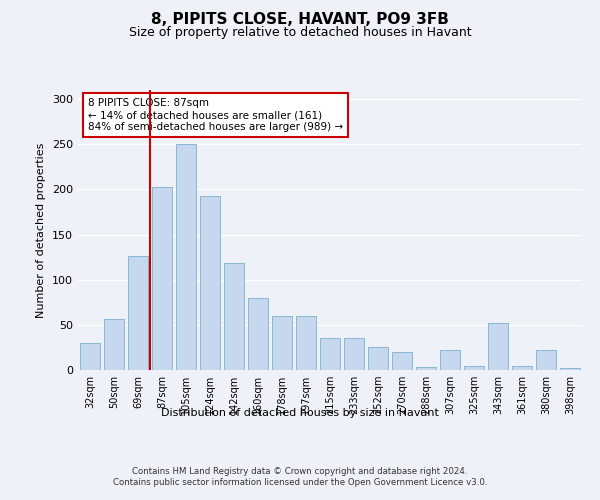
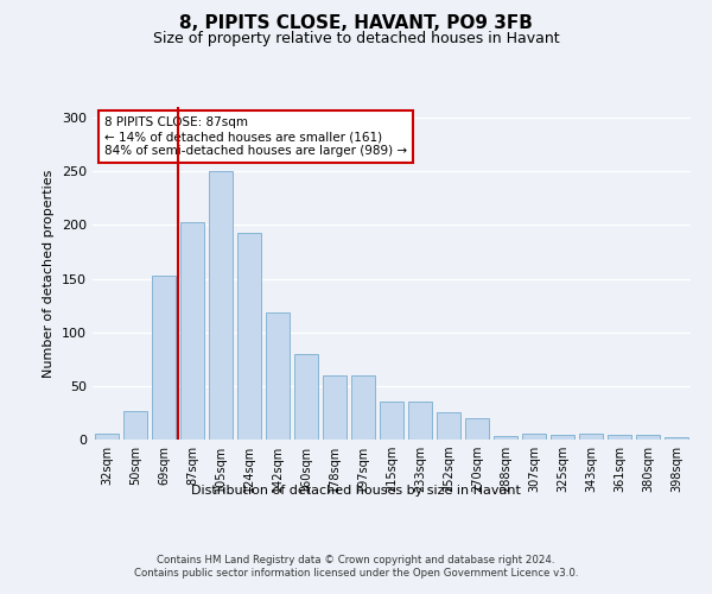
32sqm: 30 -> 6
50sqm: 56 -> 27
69sqm: 126 -> 153
307sqm: 22 -> 5
343sqm: 52 -> 5
380sqm: 22 -> 4
